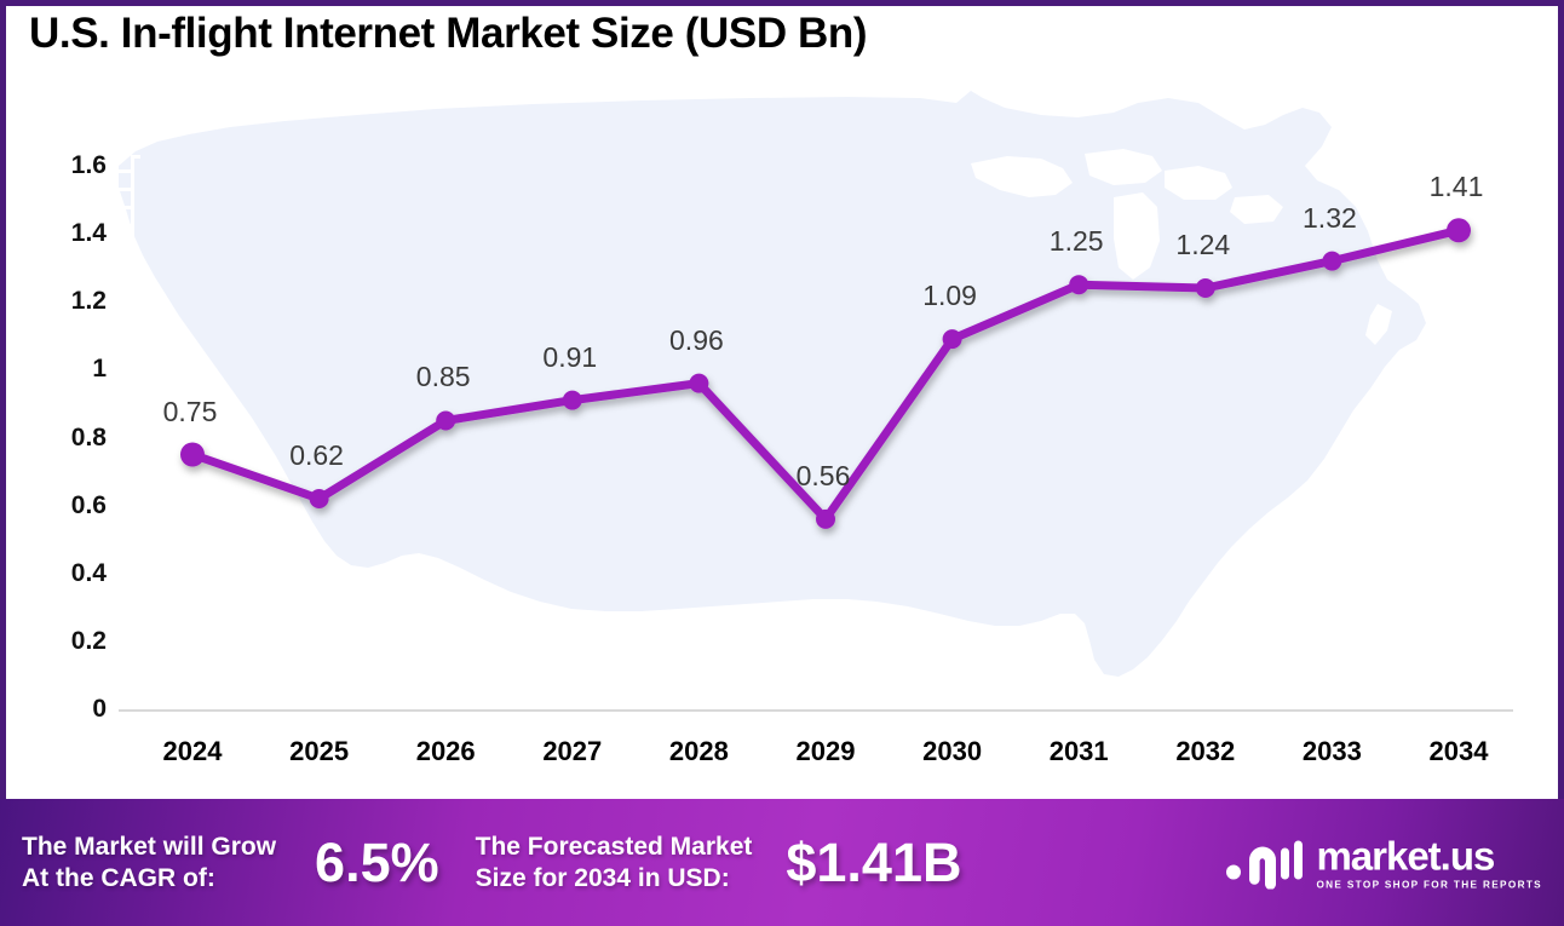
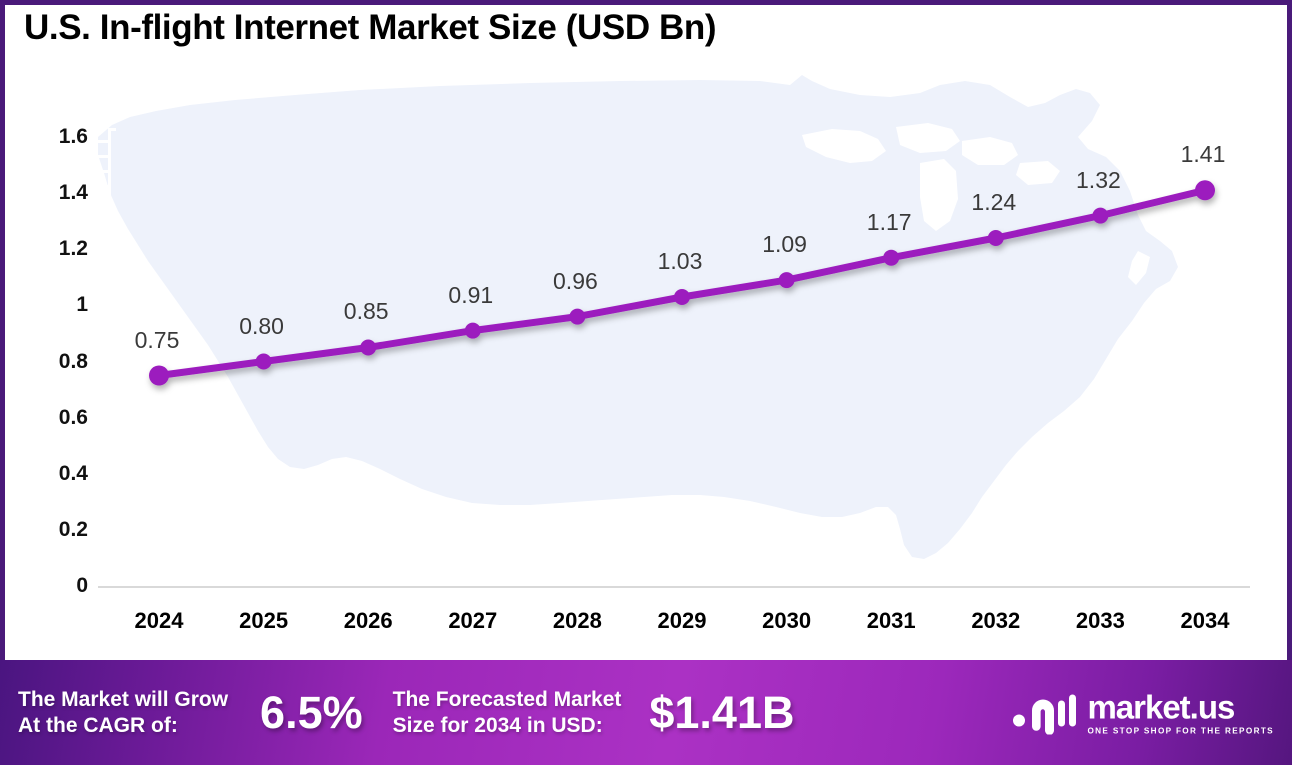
2025: 0.62 -> 0.80
2029: 0.56 -> 1.03
2031: 1.25 -> 1.17
